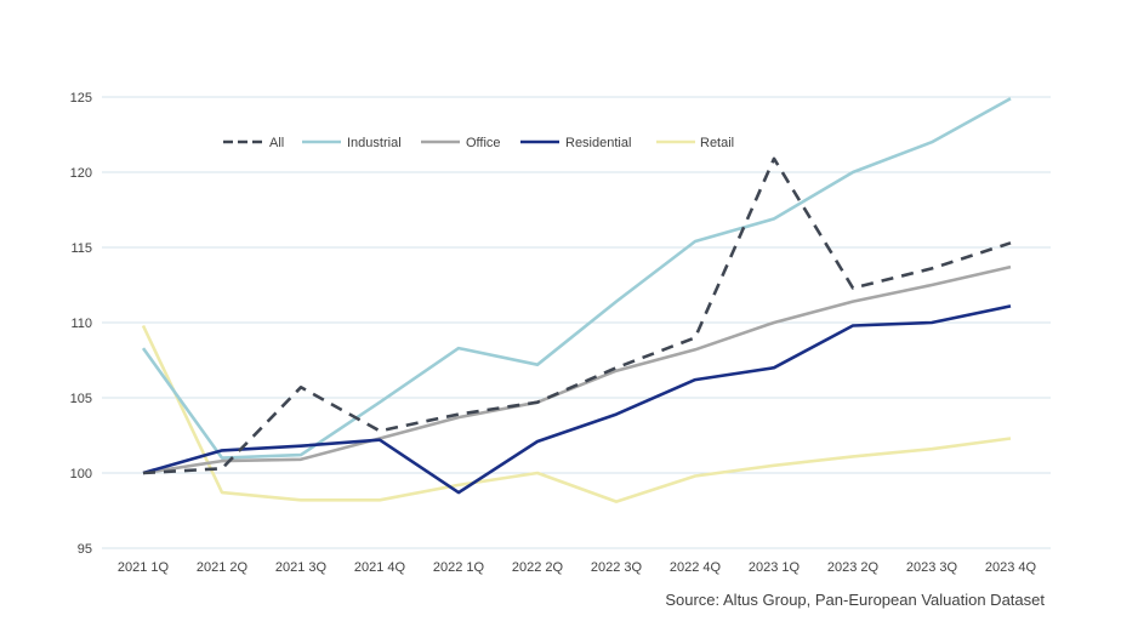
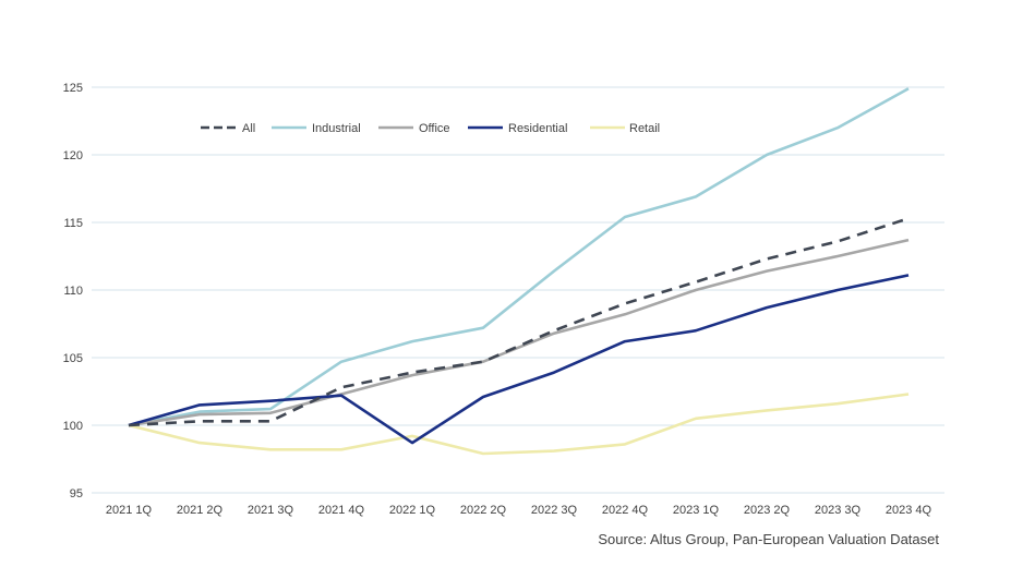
Industrial/2021 1Q: 108.3 -> 100.0
Retail/2021 1Q: 109.8 -> 100.0
All/2021 3Q: 105.7 -> 100.3
Industrial/2022 1Q: 108.3 -> 106.2
Retail/2022 2Q: 100.0 -> 97.9
Retail/2022 4Q: 99.8 -> 98.6
All/2023 1Q: 120.9 -> 110.6
Residential/2023 2Q: 109.8 -> 108.7
